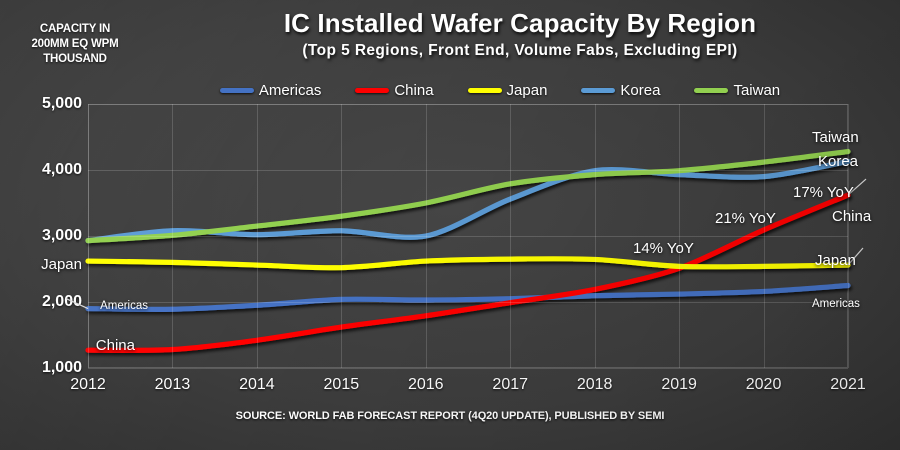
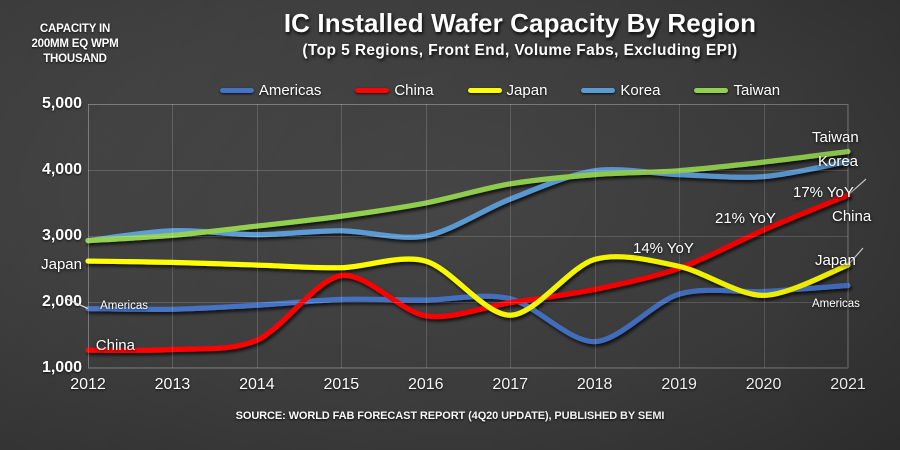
China/2015: 1600 -> 2400
Japan/2017: 2600 -> 1800
Americas/2018: 2100 -> 1400
Japan/2020: 2500 -> 2100
